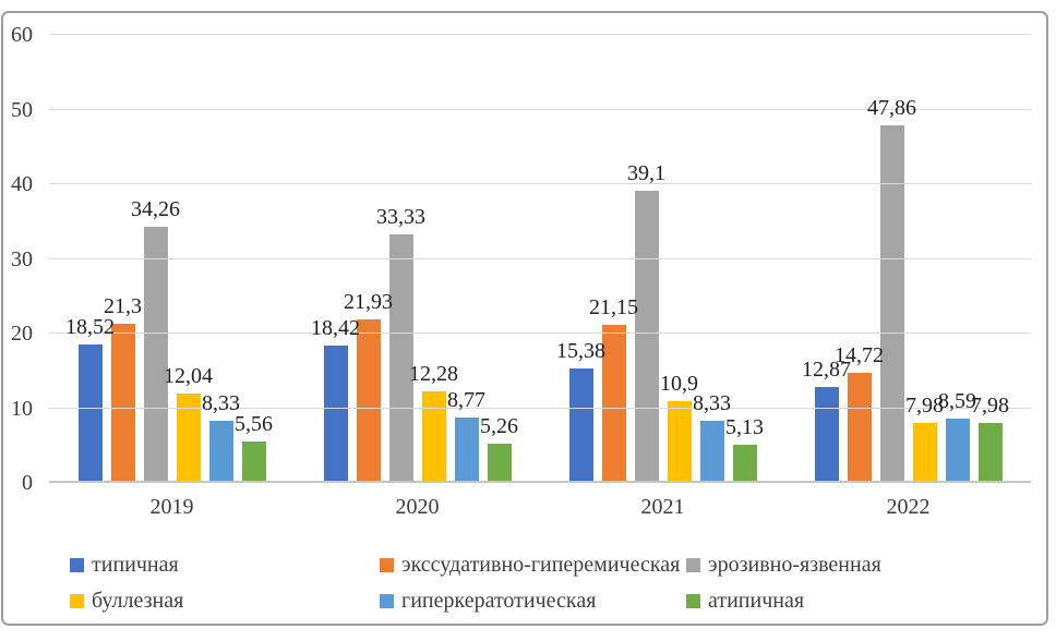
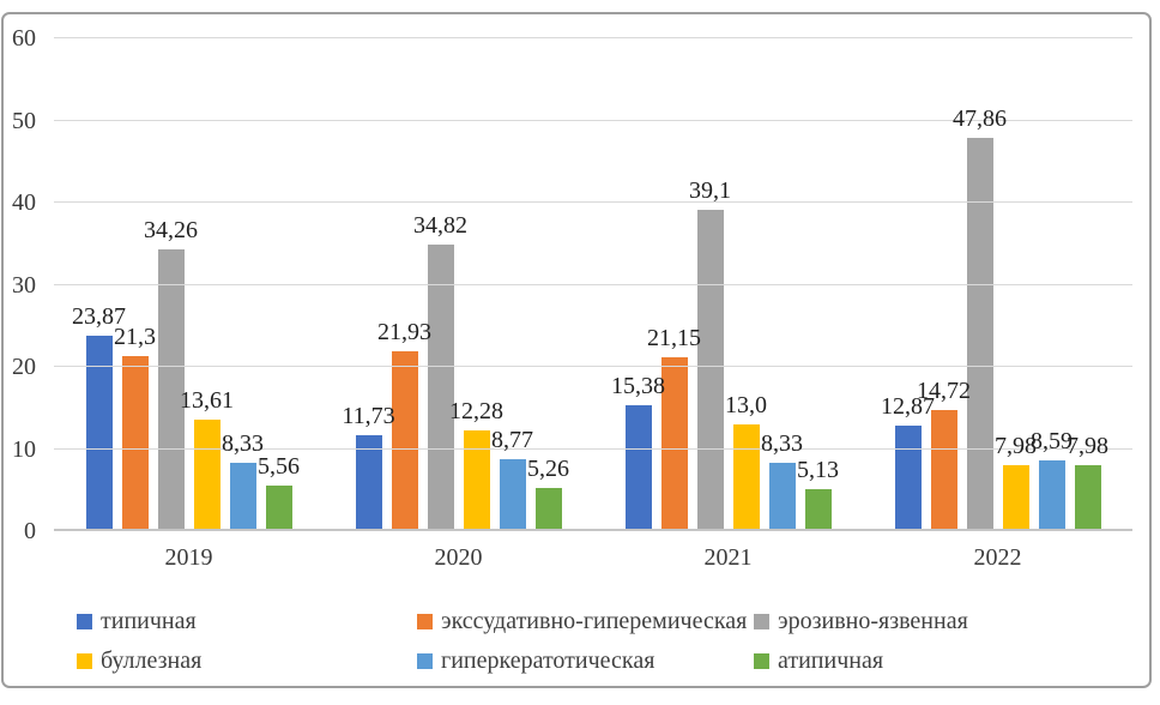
типичная/2019: 18,52 -> 23,87
буллезная/2019: 12,04 -> 13,61
типичная/2020: 18,42 -> 11,73
эрозивно-язвенная/2020: 33,33 -> 34,82
буллезная/2021: 10,9 -> 13,0
